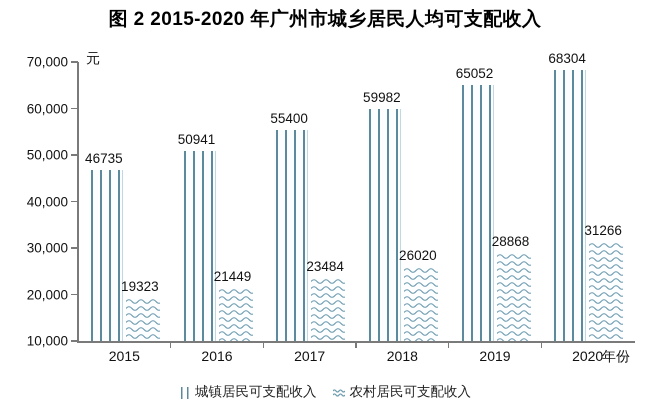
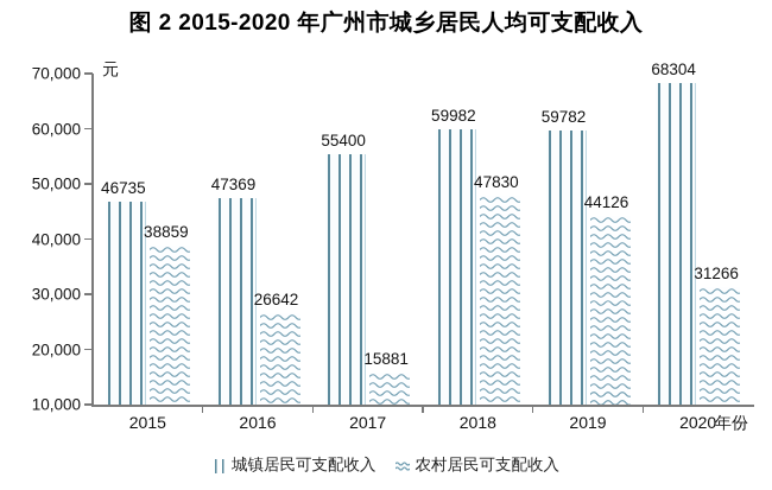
农村居民可支配收入/2015: 19323 -> 38859
城镇居民可支配收入/2016: 50941 -> 47369
农村居民可支配收入/2016: 21449 -> 26642
农村居民可支配收入/2017: 23484 -> 15881
农村居民可支配收入/2018: 26020 -> 47830
城镇居民可支配收入/2019: 65052 -> 59782
农村居民可支配收入/2019: 28868 -> 44126
